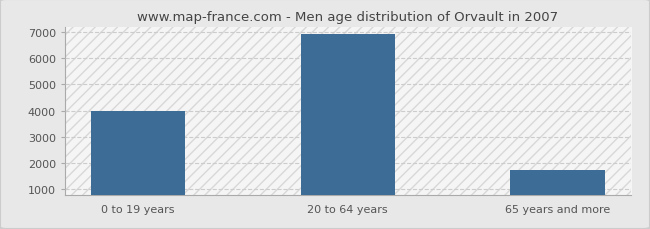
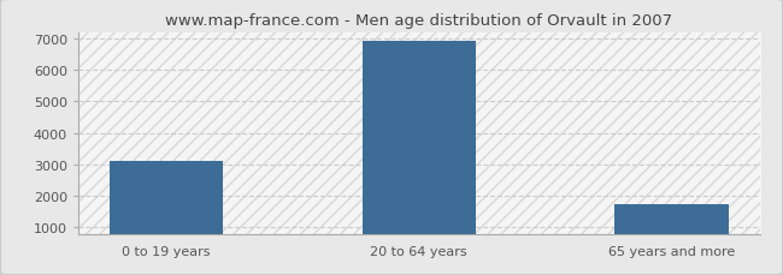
0 to 19 years: 4000 -> 3120
